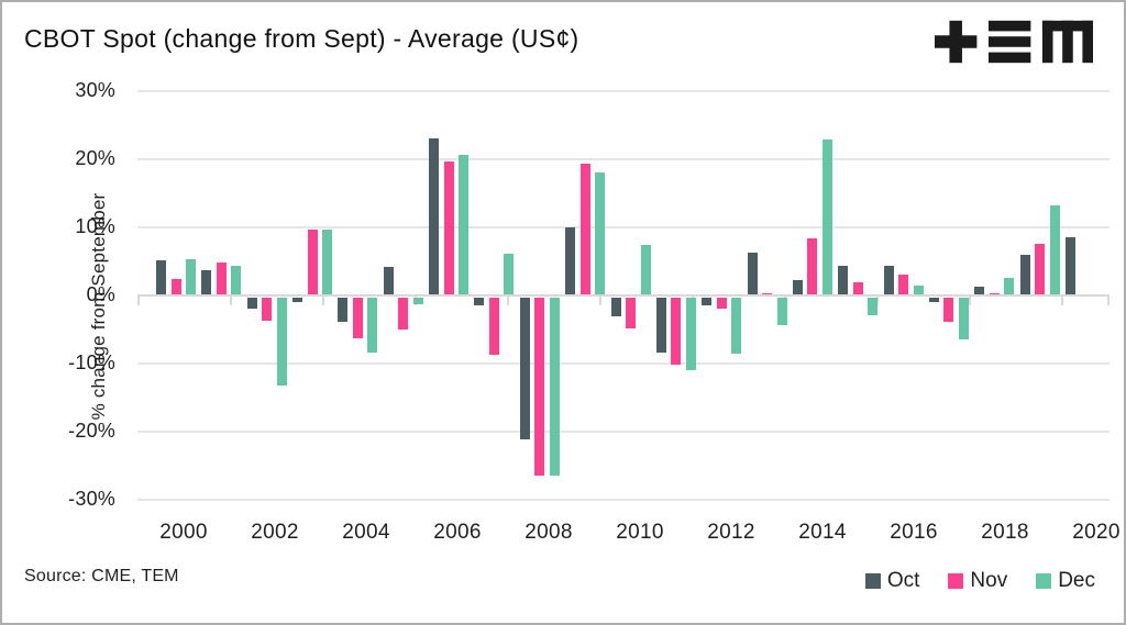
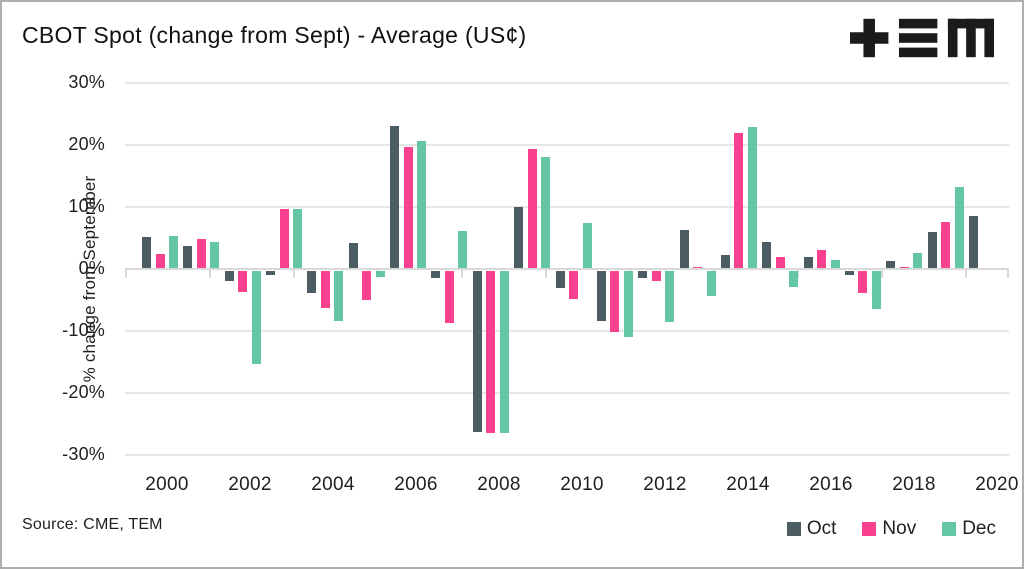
Dec/2002: -13% -> -15%
Oct/2008: -21% -> -26%
Nov/2014: 8% -> 22%
Oct/2016: 4% -> 2%
